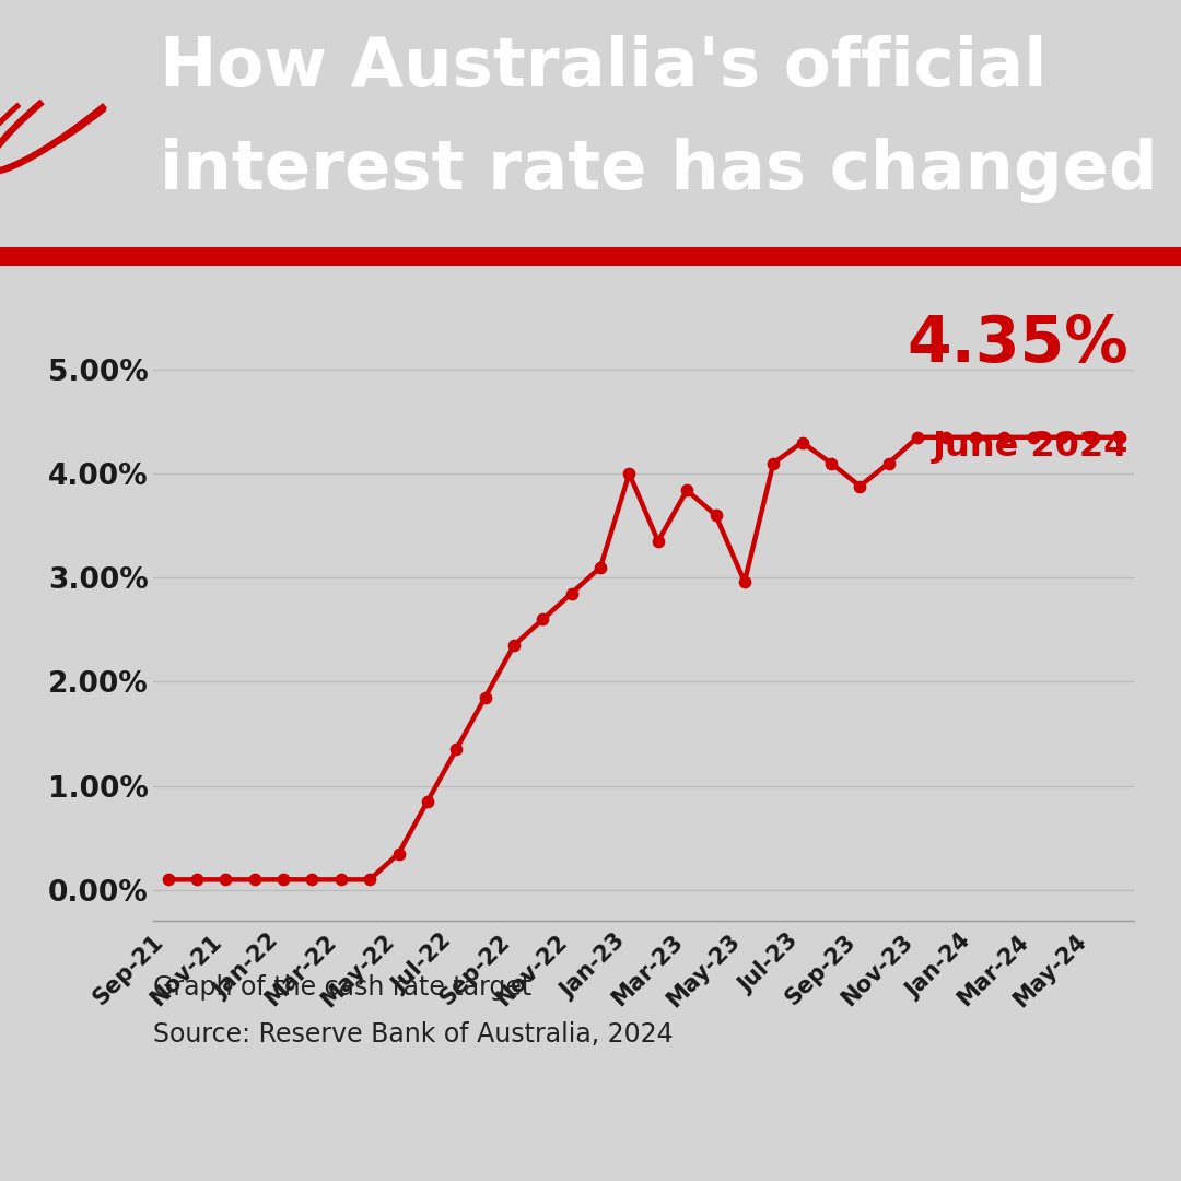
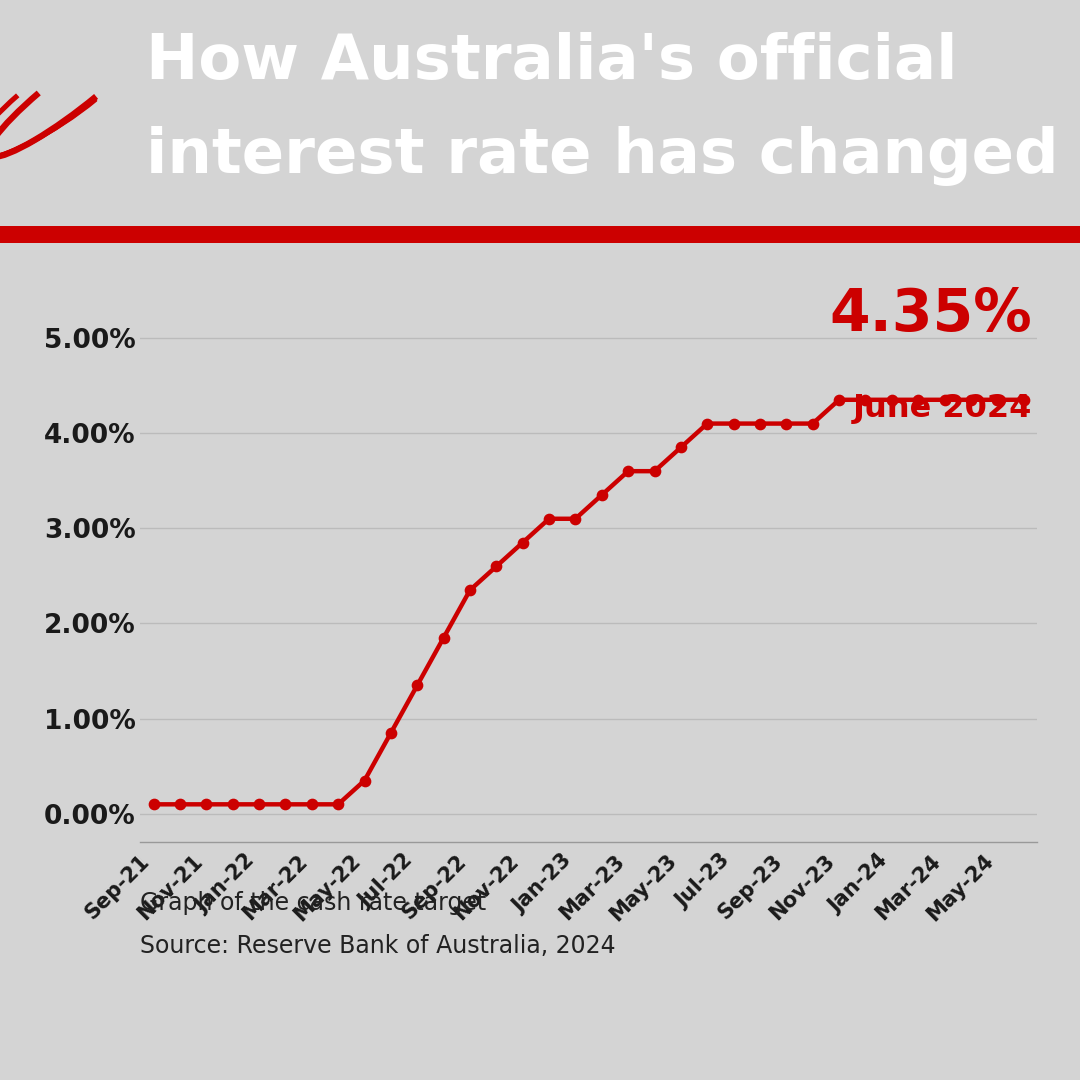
Jan-23: 4.00% -> 3.10%
Mar-23: 3.84% -> 3.60%
May-23: 2.96% -> 3.85%
Jul-23: 4.30% -> 4.10%
Sep-23: 3.88% -> 4.10%
